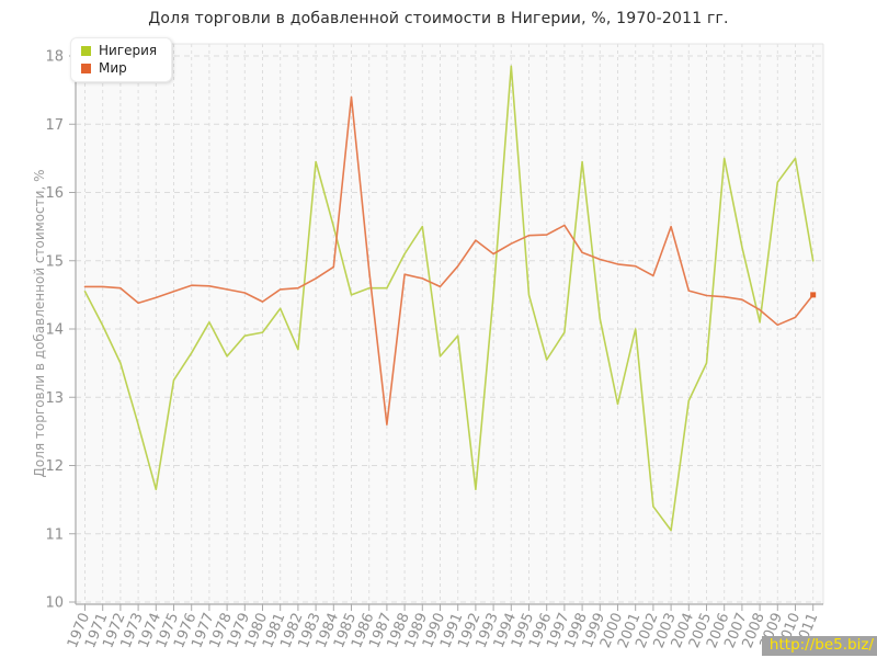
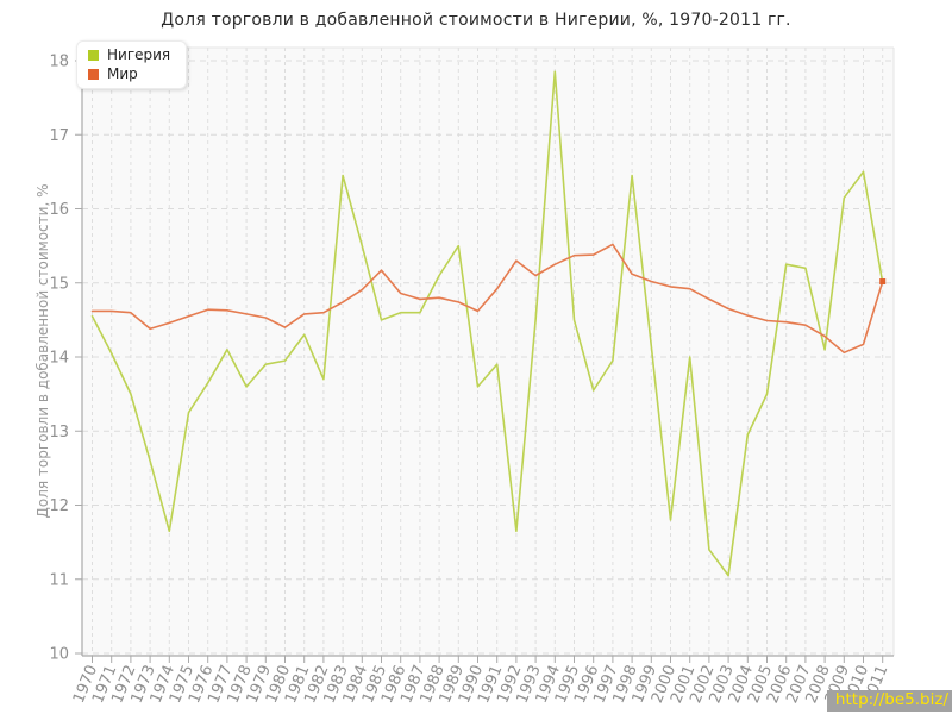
Мир/1985: 17.4 -> 15.2
Мир/1987: 12.6 -> 14.8
Нигерия/2000: 12.9 -> 11.8
Мир/2003: 15.5 -> 14.7
Нигерия/2006: 16.5 -> 15.2
Мир/2011: 14.5 -> 15.0
